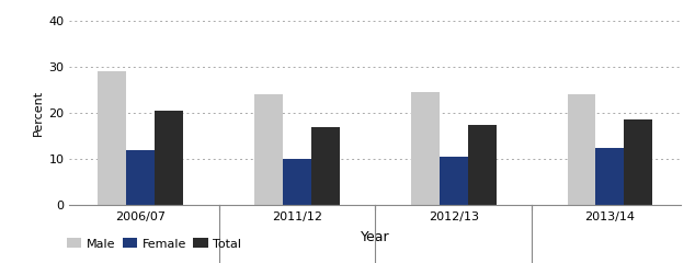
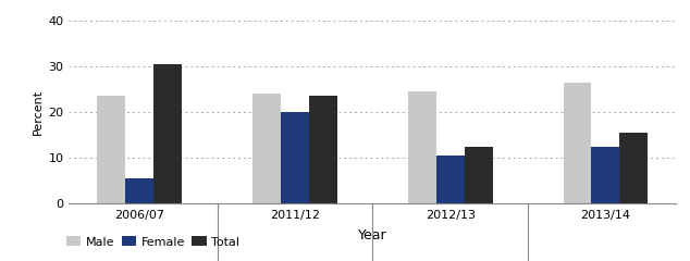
Male/2006/07: 29.0 -> 23.5
Female/2006/07: 12.0 -> 5.5
Total/2006/07: 20.5 -> 30.5
Female/2011/12: 10.0 -> 20.0
Total/2011/12: 17.0 -> 23.5
Total/2012/13: 17.5 -> 12.5
Male/2013/14: 24.0 -> 26.5
Total/2013/14: 18.5 -> 15.5
